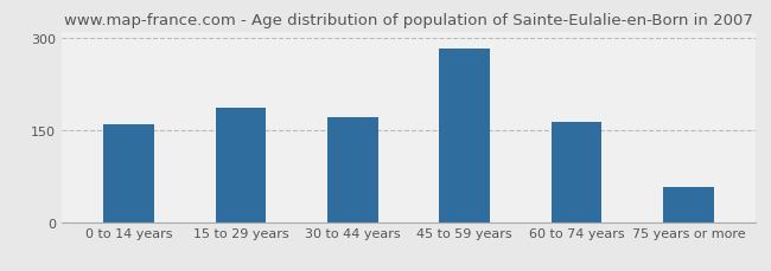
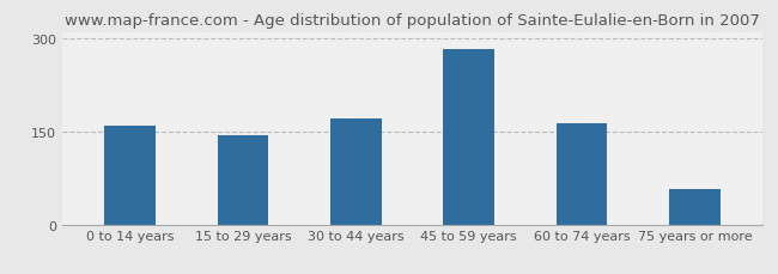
15 to 29 years: 186 -> 144
